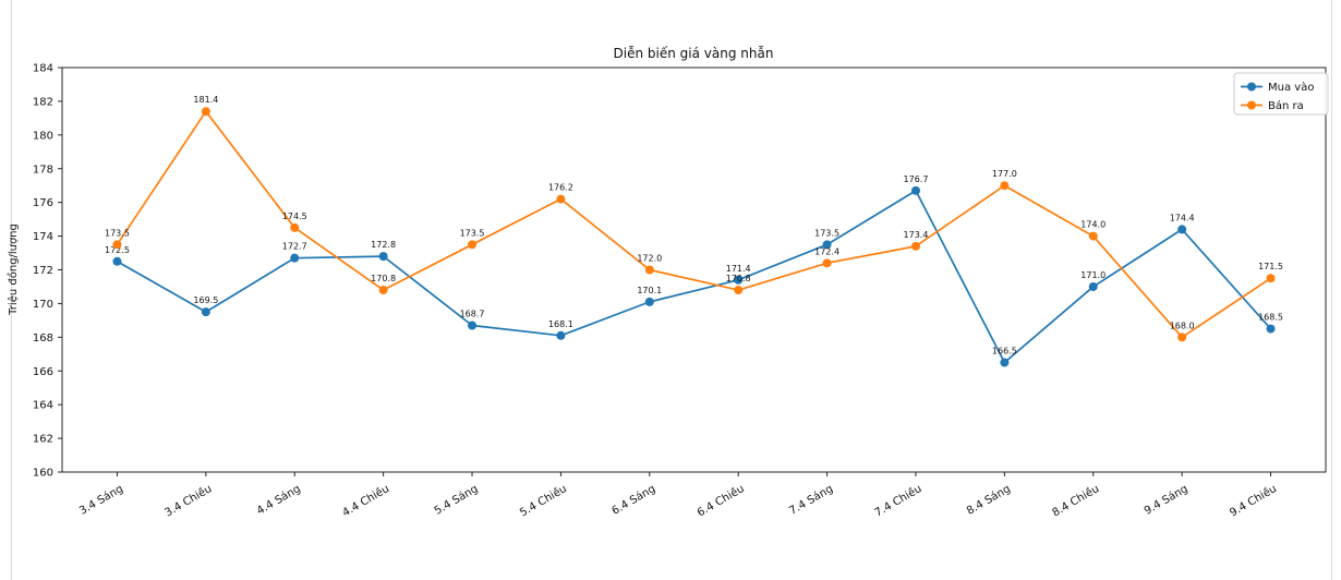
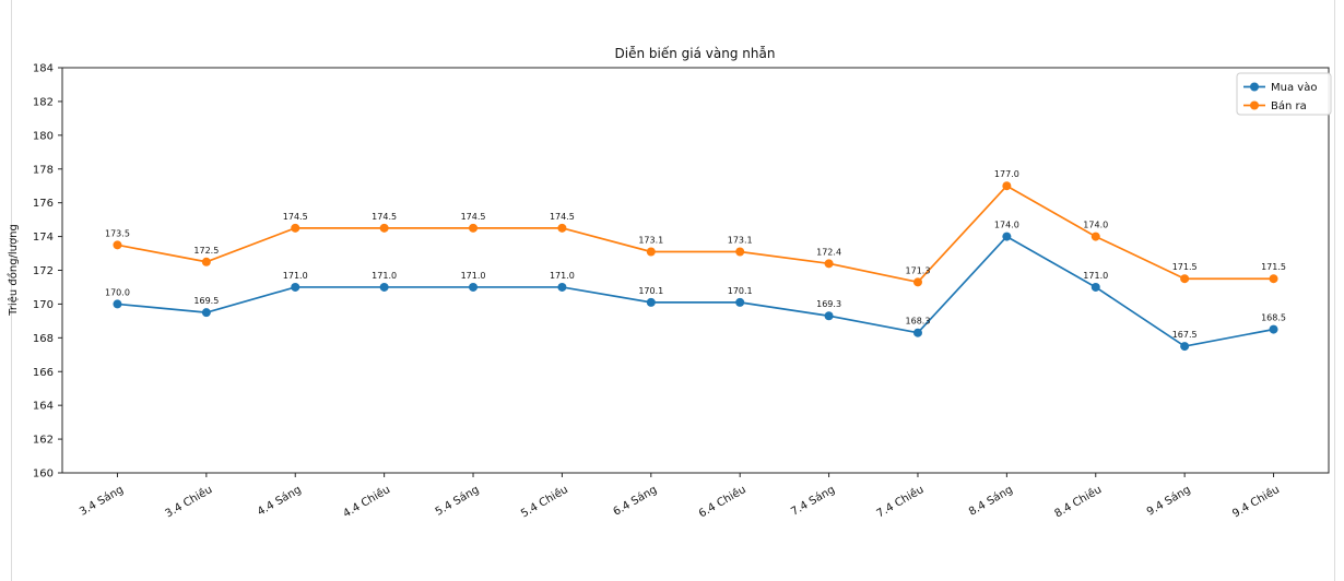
Mua vào/3.4 Sáng: 172.5 -> 170.0
Bán ra/3.4 Chiều: 181.4 -> 172.5
Mua vào/4.4 Sáng: 172.7 -> 171.0
Mua vào/4.4 Chiều: 172.8 -> 171.0
Bán ra/4.4 Chiều: 170.8 -> 174.5
Mua vào/5.4 Sáng: 168.7 -> 171.0
Bán ra/5.4 Sáng: 173.5 -> 174.5
Mua vào/5.4 Chiều: 168.1 -> 171.0
Bán ra/5.4 Chiều: 176.2 -> 174.5
Bán ra/6.4 Sáng: 172.0 -> 173.1
Mua vào/6.4 Chiều: 171.4 -> 170.1
Bán ra/6.4 Chiều: 170.8 -> 173.1
Mua vào/7.4 Sáng: 173.5 -> 169.3
Mua vào/7.4 Chiều: 176.7 -> 168.3
Bán ra/7.4 Chiều: 173.4 -> 171.3
Mua vào/8.4 Sáng: 166.5 -> 174.0
Mua vào/9.4 Sáng: 174.4 -> 167.5
Bán ra/9.4 Sáng: 168.0 -> 171.5
